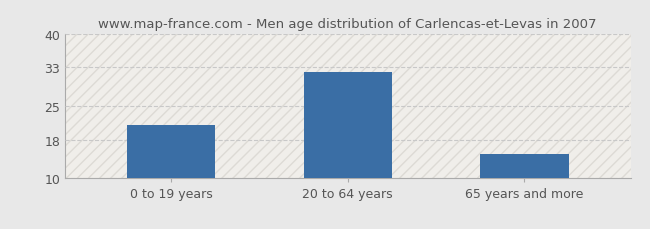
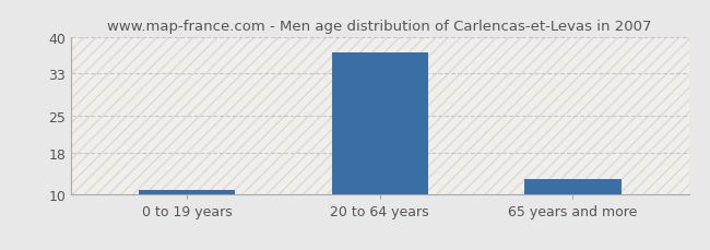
0 to 19 years: 21 -> 11
20 to 64 years: 32 -> 37
65 years and more: 15 -> 13
